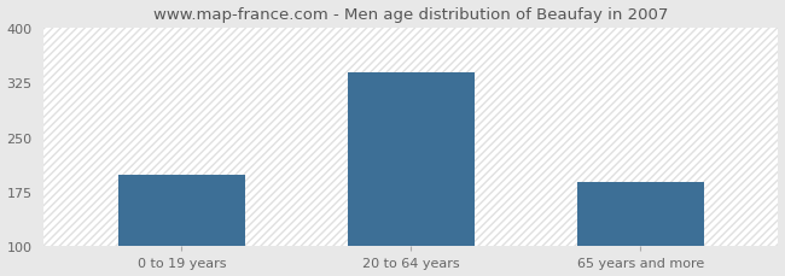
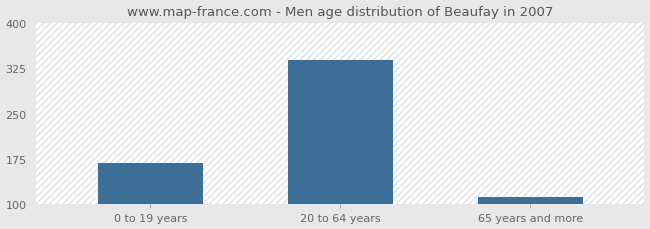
0 to 19 years: 198 -> 168
65 years and more: 188 -> 113
